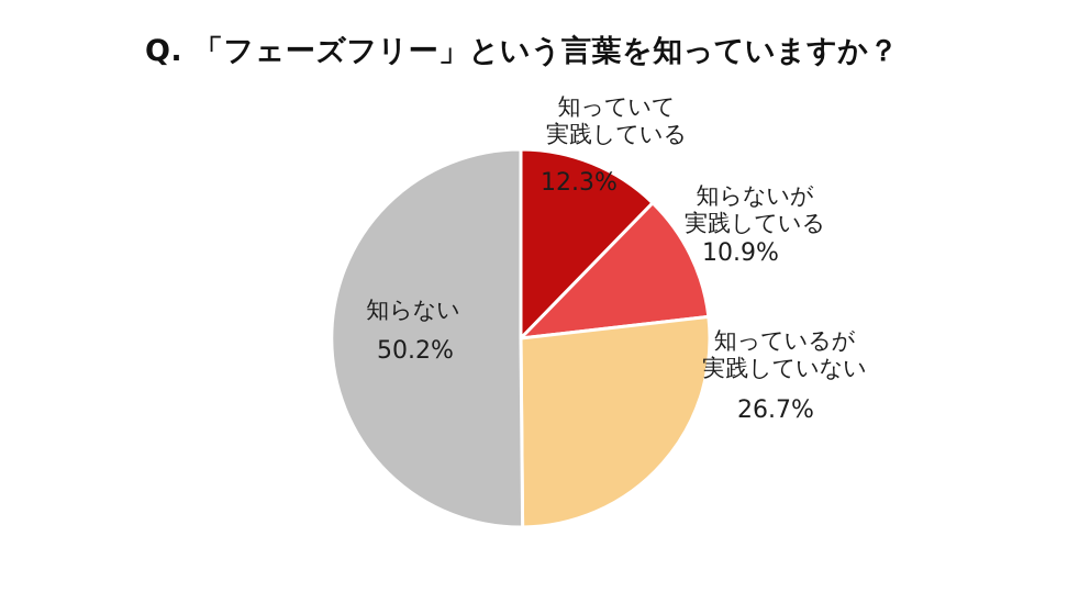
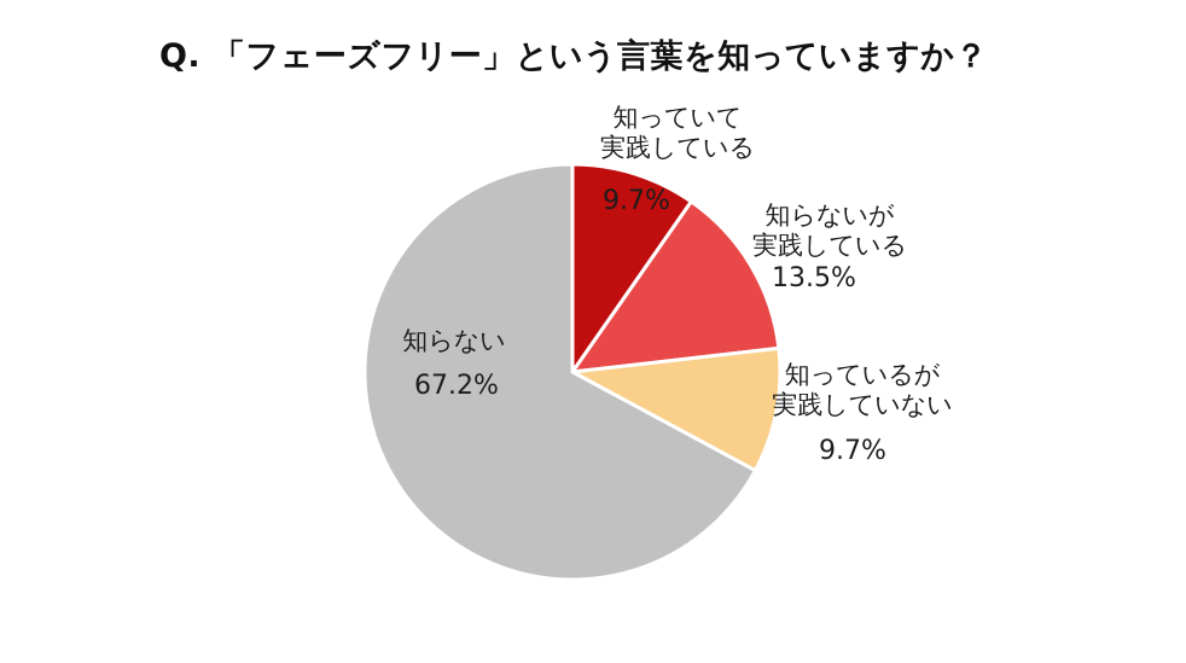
知っていて実践している: 12.3% -> 9.7%
知らないが実践している: 10.9% -> 13.5%
知っているが実践していない: 26.7% -> 9.7%
知らない: 50.2% -> 67.2%
